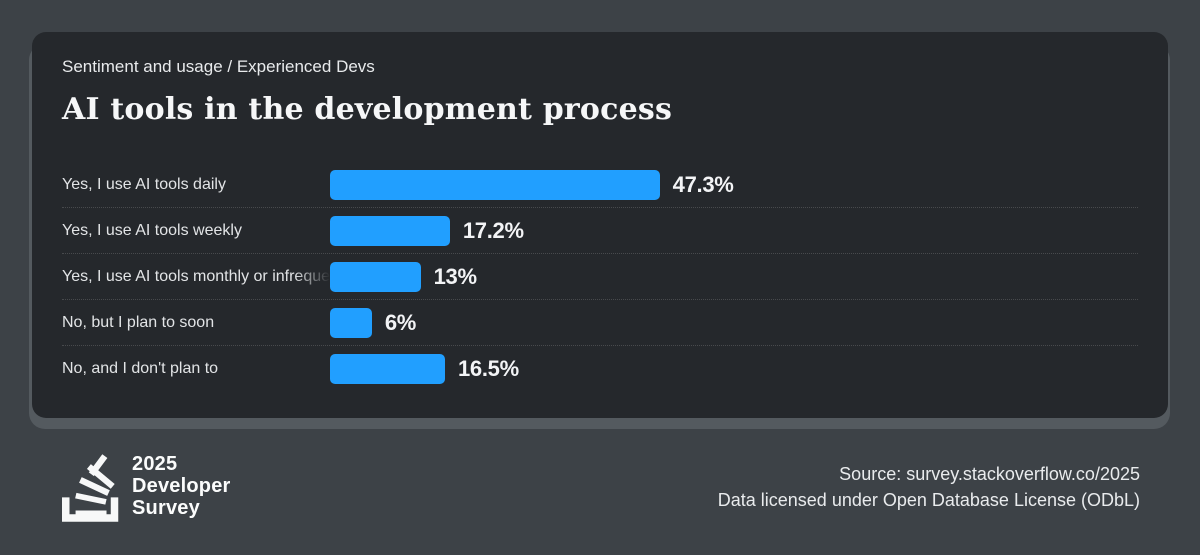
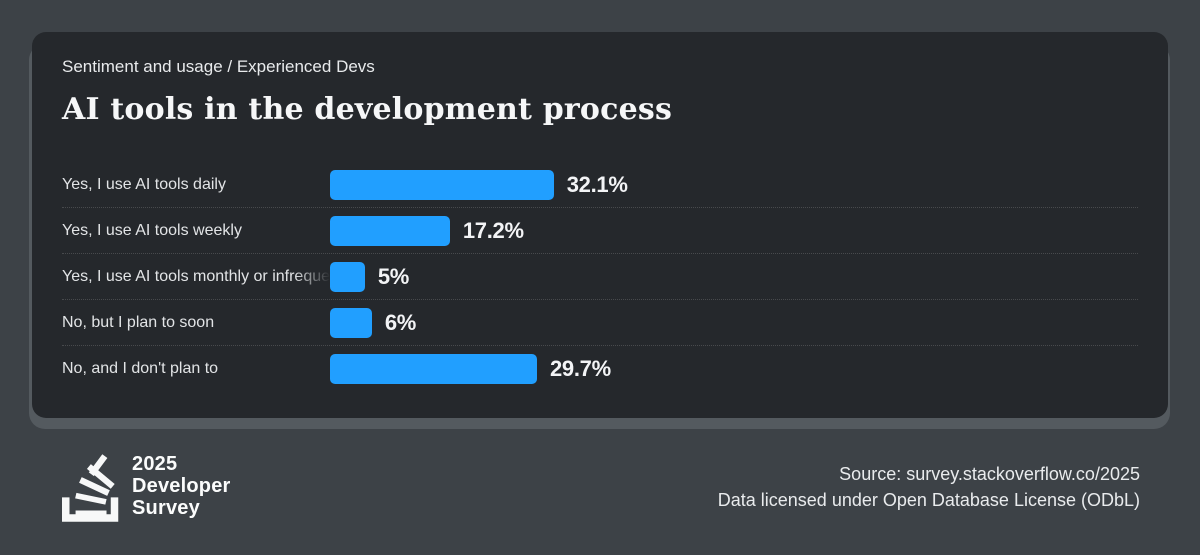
Yes, I use AI tools daily: 47.3% -> 32.1%
Yes, I use AI tools monthly or infrequently: 13% -> 5%
No, and I don't plan to: 16.5% -> 29.7%
